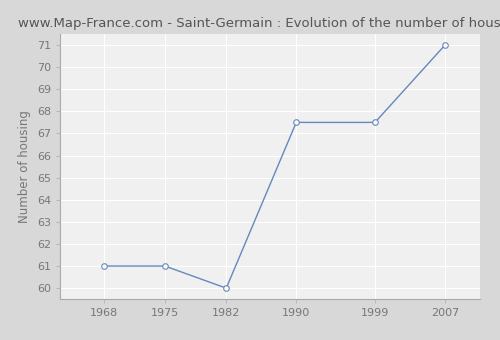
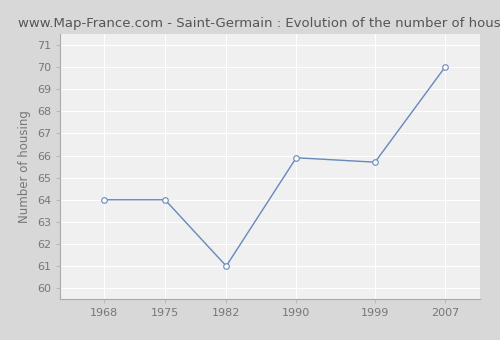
1968: 61.0 -> 64.0
1975: 61.0 -> 64.0
1982: 60.0 -> 61.0
1990: 67.5 -> 65.9
1999: 67.5 -> 65.7
2007: 71.0 -> 70.0
